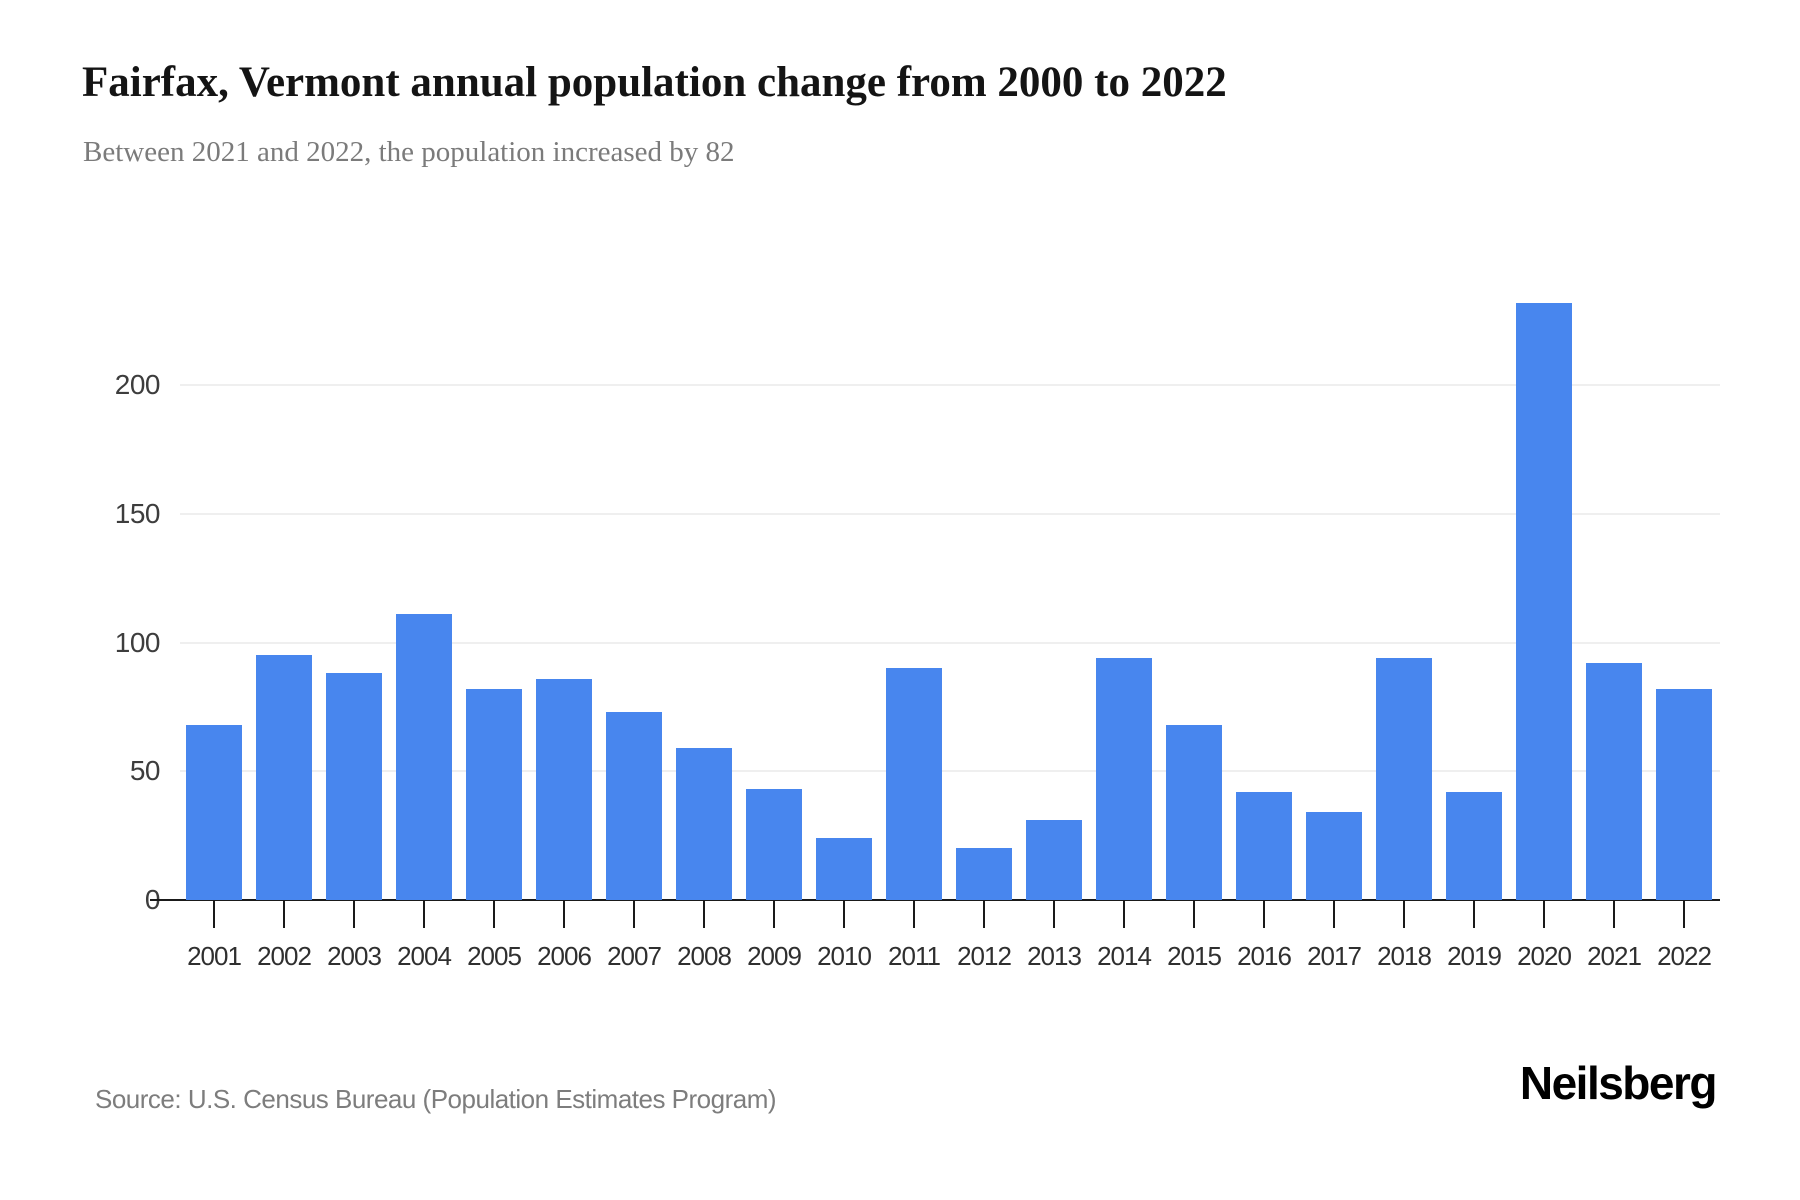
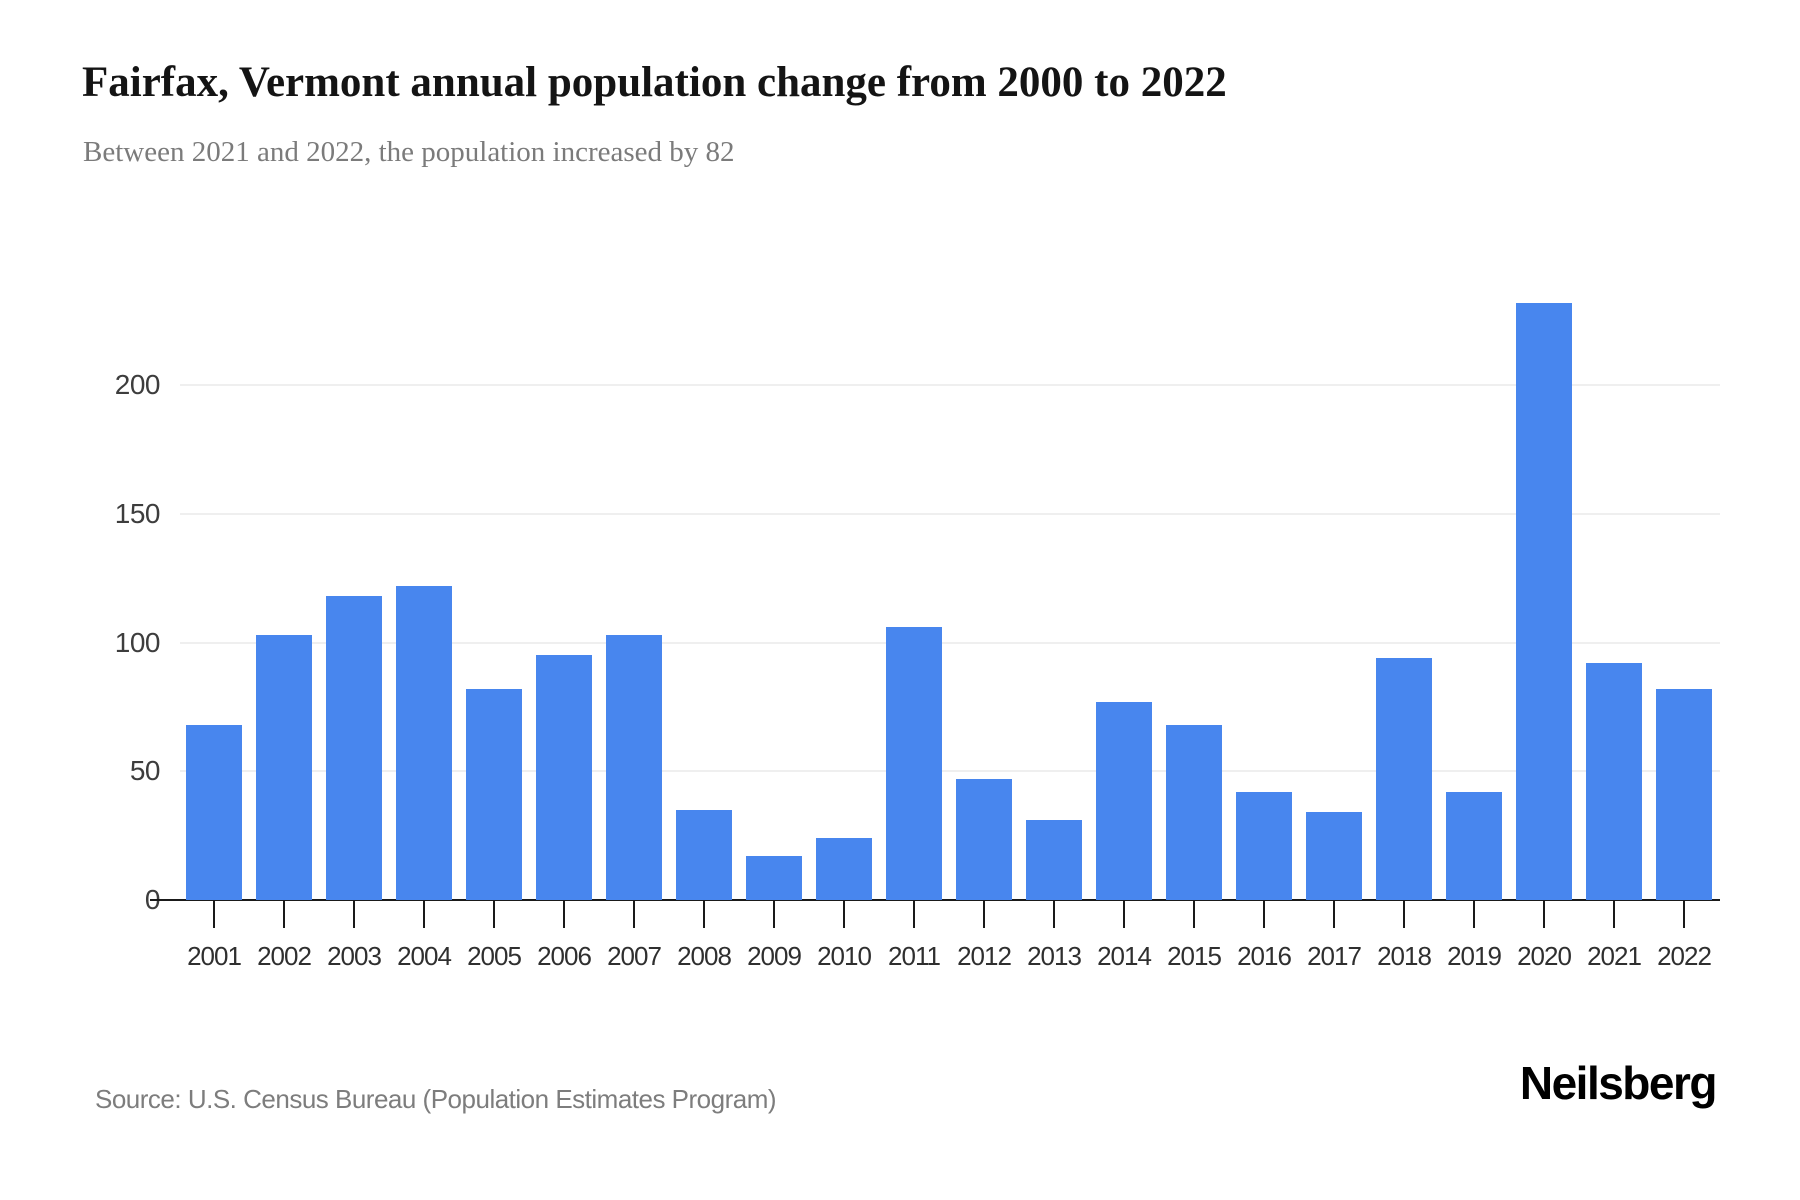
2002: 95 -> 103
2003: 88 -> 118
2004: 111 -> 122
2006: 86 -> 95
2007: 73 -> 103
2008: 59 -> 35
2009: 43 -> 17
2011: 90 -> 106
2012: 20 -> 47
2014: 94 -> 77
